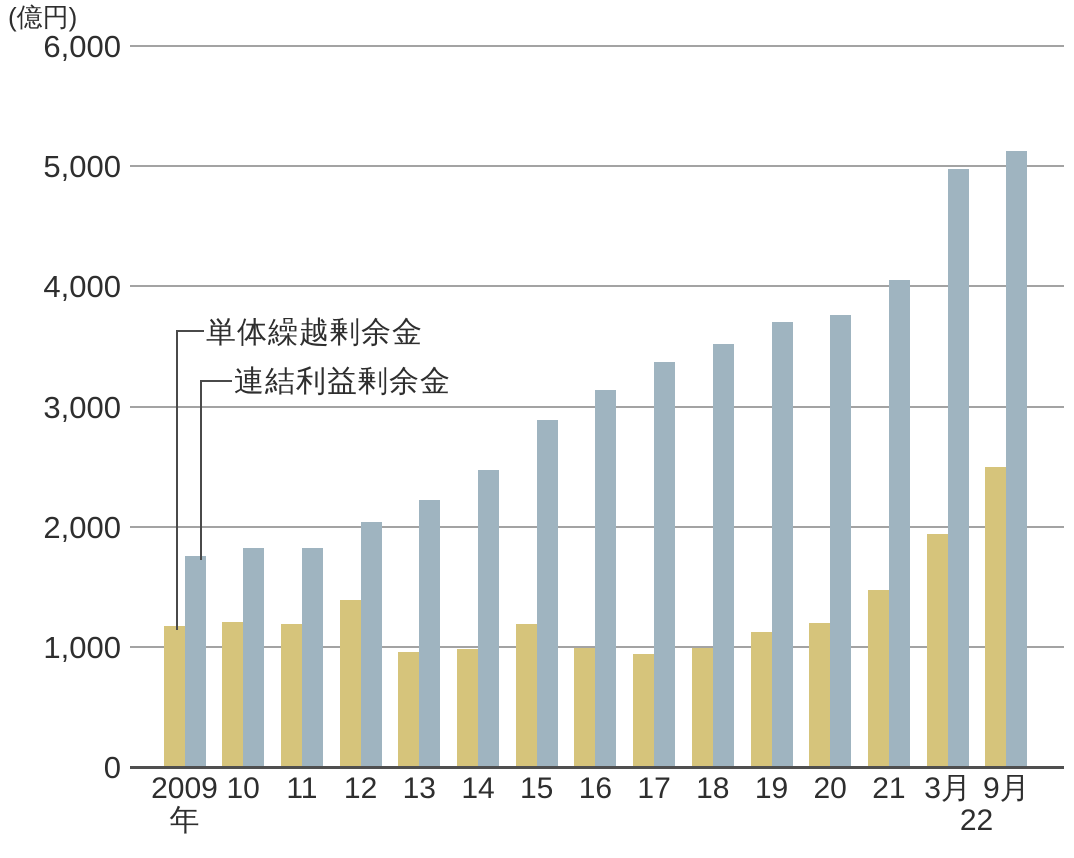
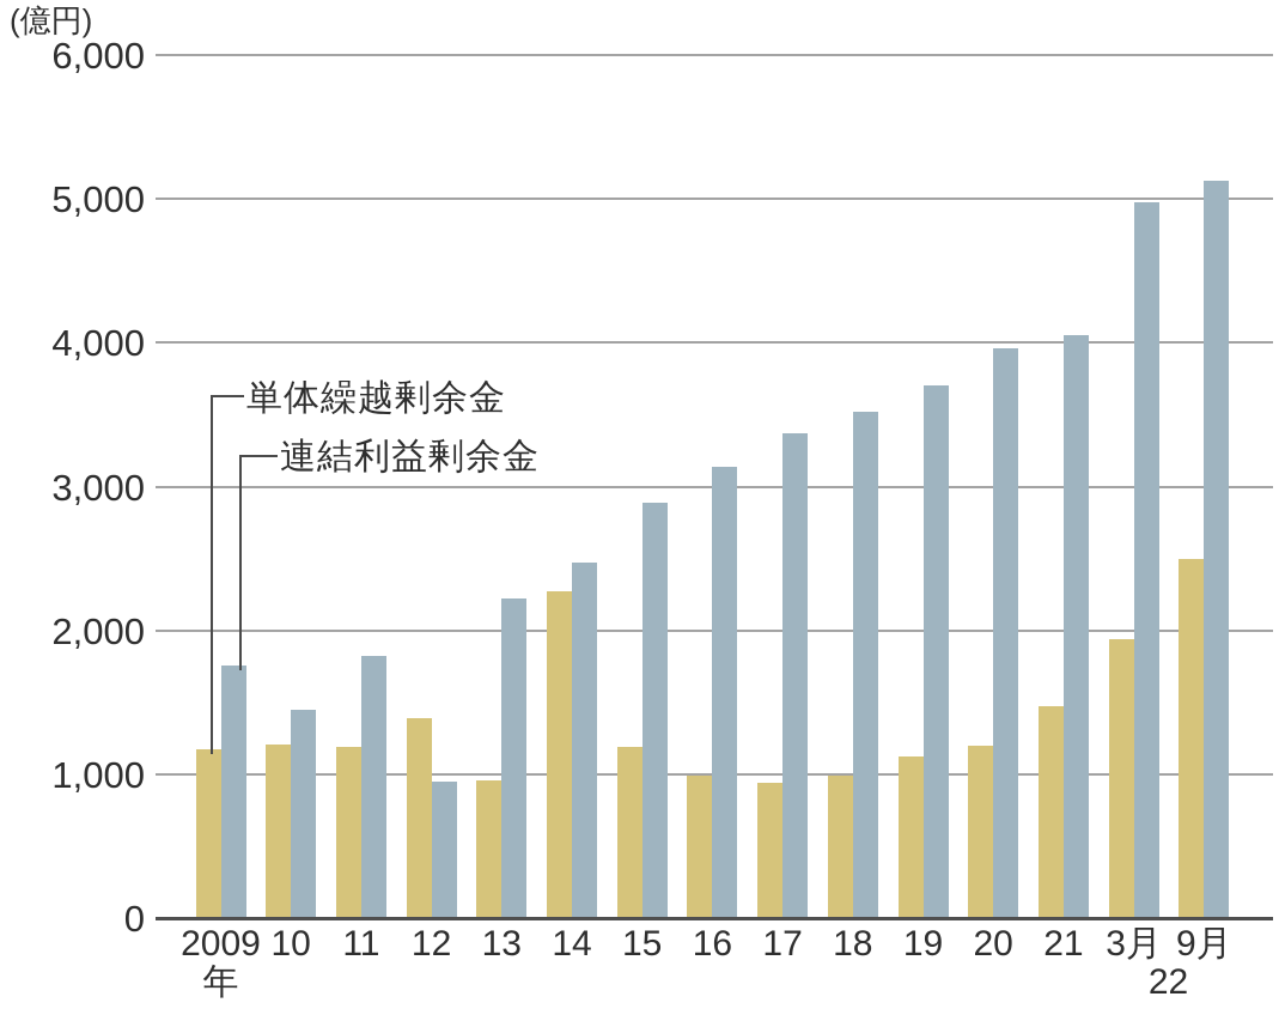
連結利益剰余金/10: 1820 -> 1450
連結利益剰余金/12: 2040 -> 950
単体繰越剰余金/14: 980 -> 2270
連結利益剰余金/20: 3760 -> 3960
